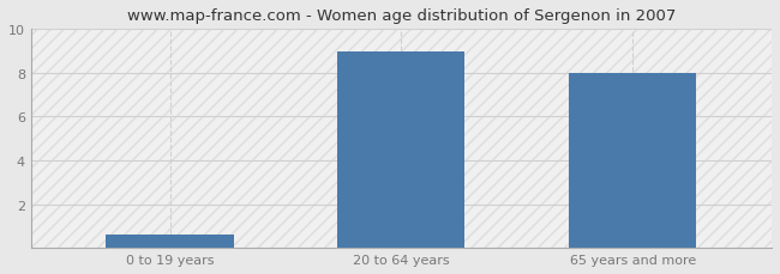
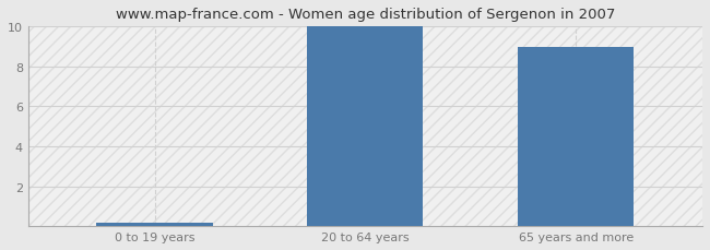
0 to 19 years: 0.6 -> 0.2
20 to 64 years: 9.0 -> 10.0
65 years and more: 8.0 -> 9.0
